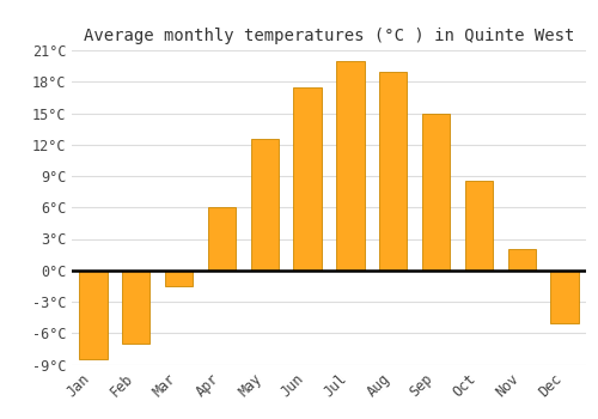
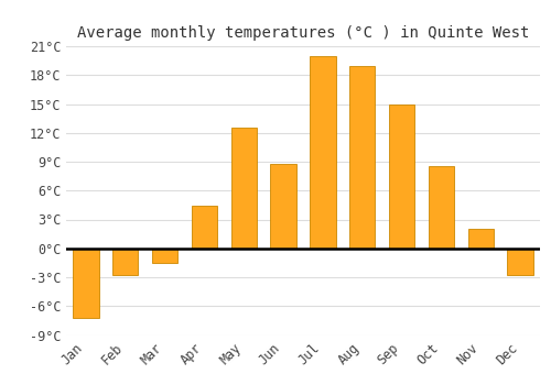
Jan: -8.5°C -> -7.2°C
Feb: -7.0°C -> -2.8°C
Apr: 6.0°C -> 4.4°C
Jun: 17.5°C -> 8.8°C
Dec: -5.0°C -> -2.8°C
